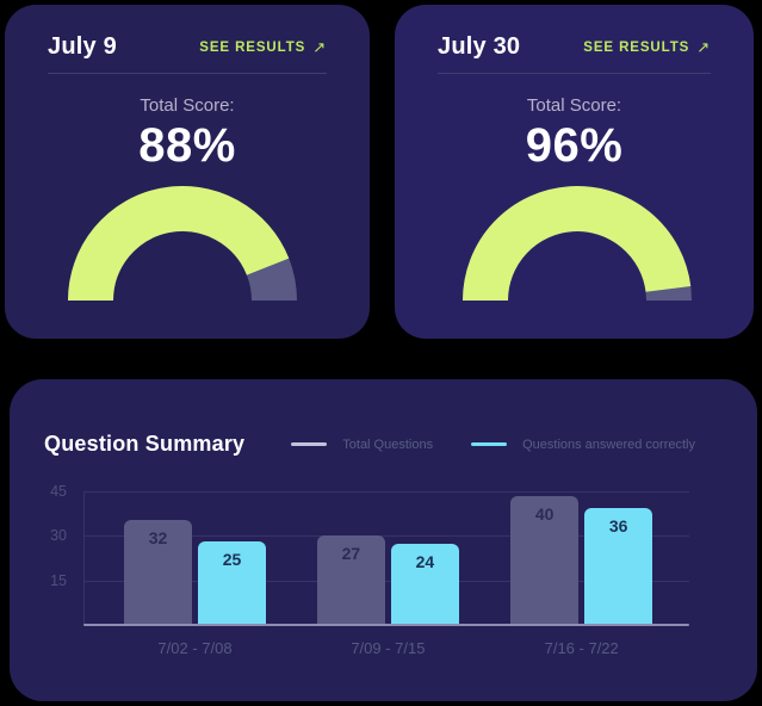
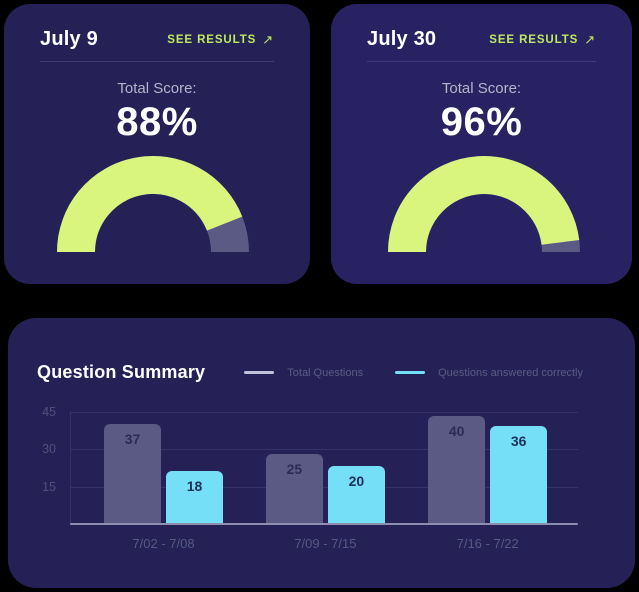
Question Summary/Total Questions/7/02 - 7/08: 32 -> 37
Question Summary/Questions answered correctly/7/02 - 7/08: 25 -> 18
Question Summary/Total Questions/7/09 - 7/15: 27 -> 25
Question Summary/Questions answered correctly/7/09 - 7/15: 24 -> 20
